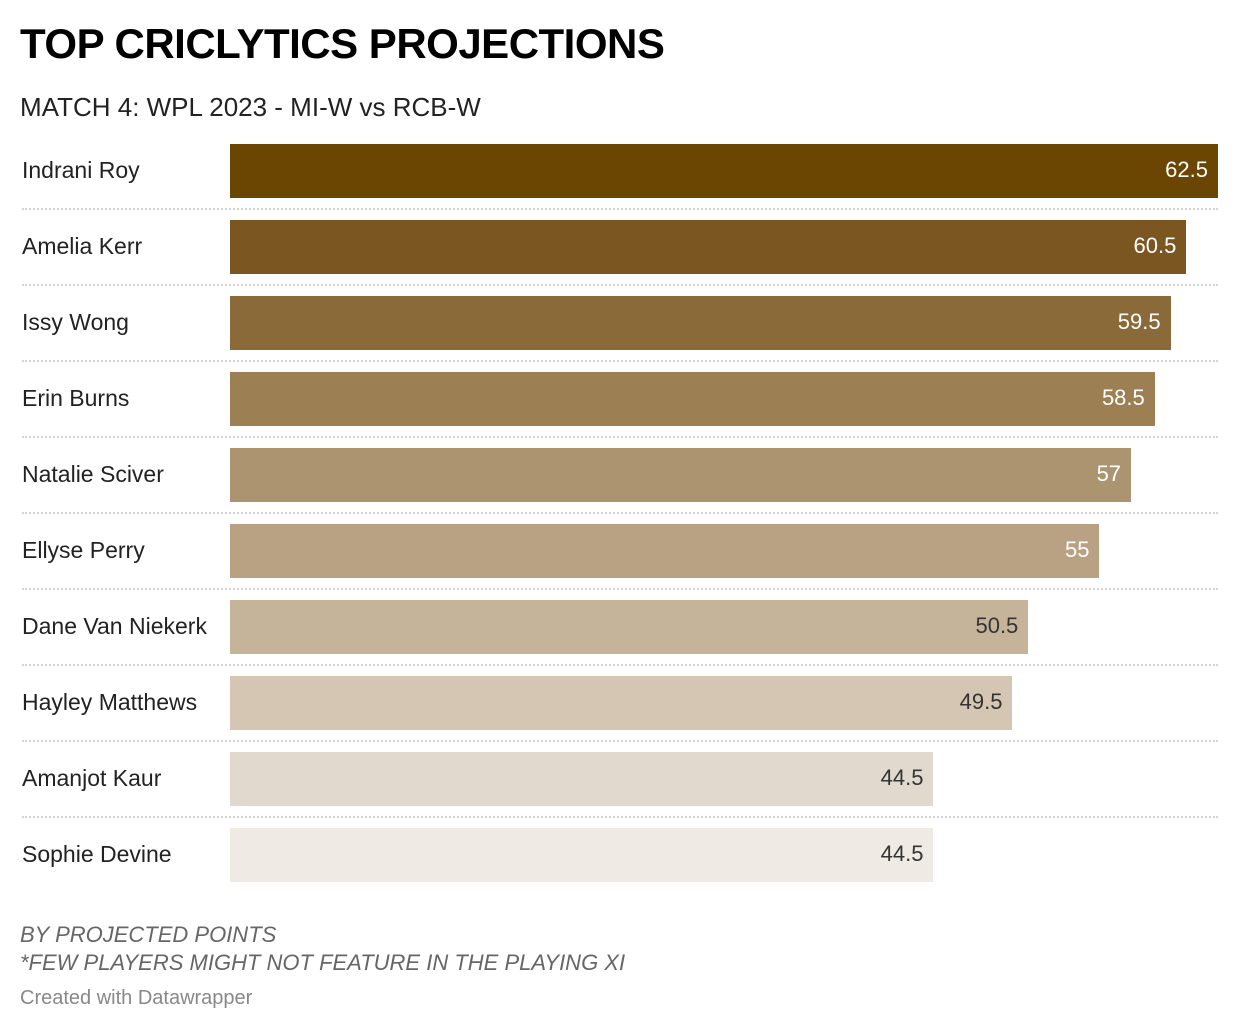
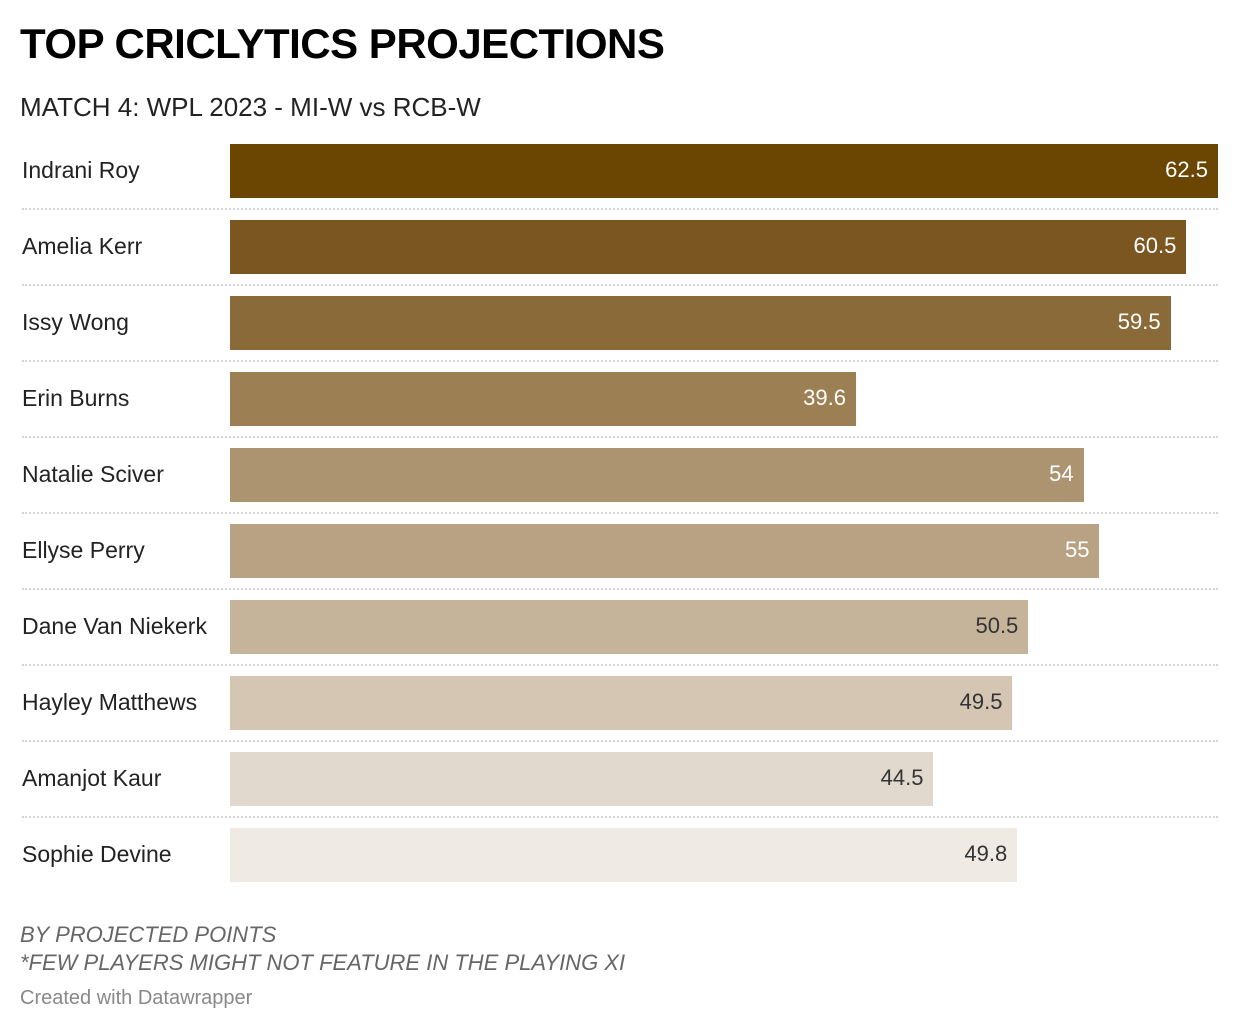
Erin Burns: 58.5 -> 39.6
Natalie Sciver: 57 -> 54
Sophie Devine: 44.5 -> 49.8
